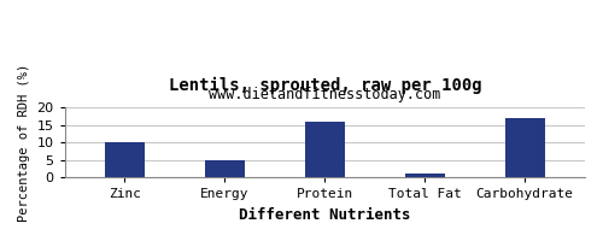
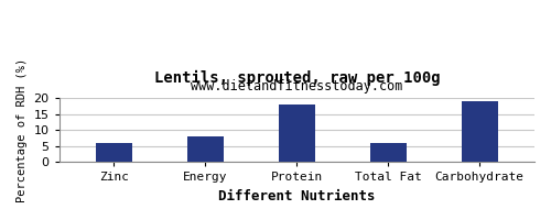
Zinc: 10 -> 6
Energy: 5 -> 8
Protein: 16 -> 18
Total Fat: 1 -> 6
Carbohydrate: 17 -> 19
